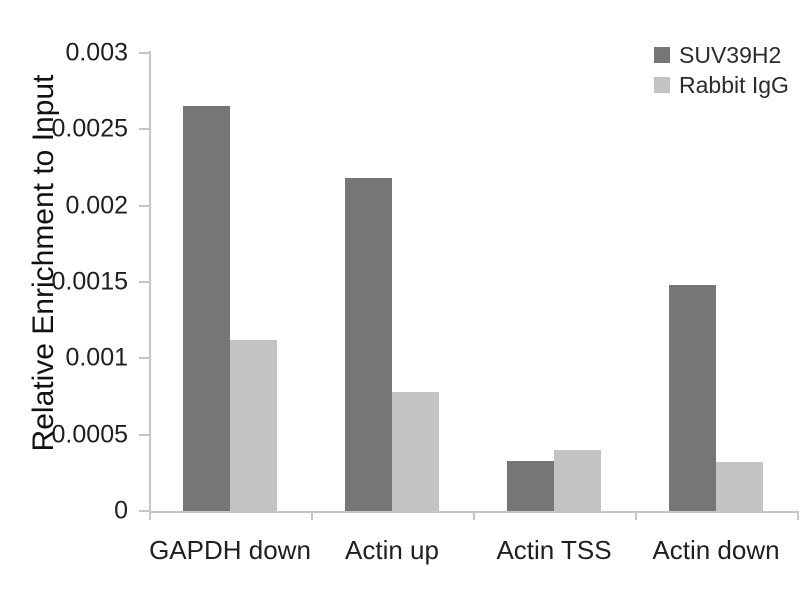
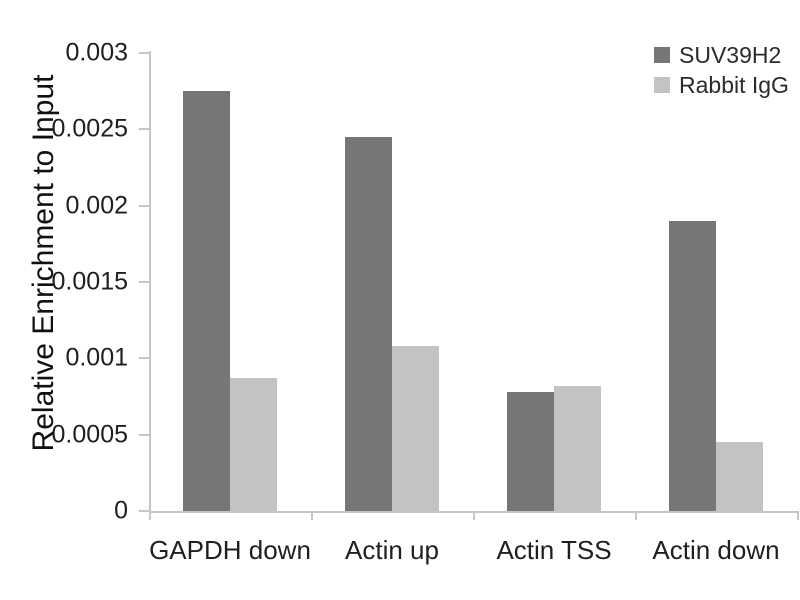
SUV39H2/GAPDH down: 0.00265 -> 0.00275
Rabbit IgG/GAPDH down: 0.00112 -> 0.00087
SUV39H2/Actin up: 0.00218 -> 0.00245
Rabbit IgG/Actin up: 0.00078 -> 0.00108
SUV39H2/Actin TSS: 0.00033 -> 0.00078
Rabbit IgG/Actin TSS: 0.00040 -> 0.00082
SUV39H2/Actin down: 0.00148 -> 0.00190
Rabbit IgG/Actin down: 0.00032 -> 0.00045
